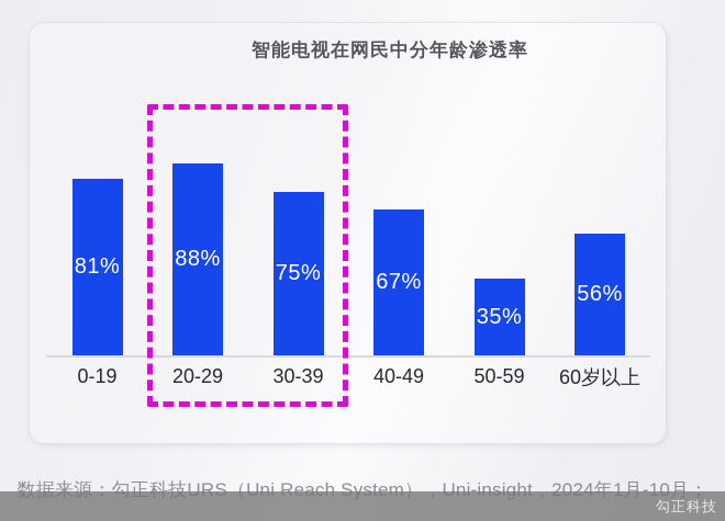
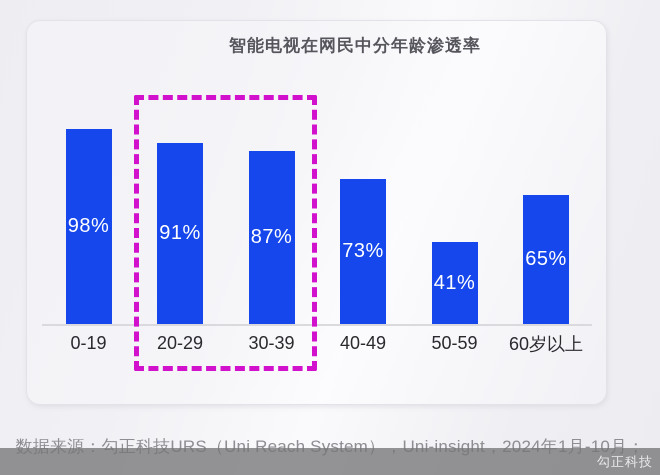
0-19: 81% -> 98%
20-29: 88% -> 91%
30-39: 75% -> 87%
40-49: 67% -> 73%
50-59: 35% -> 41%
60岁以上: 56% -> 65%
